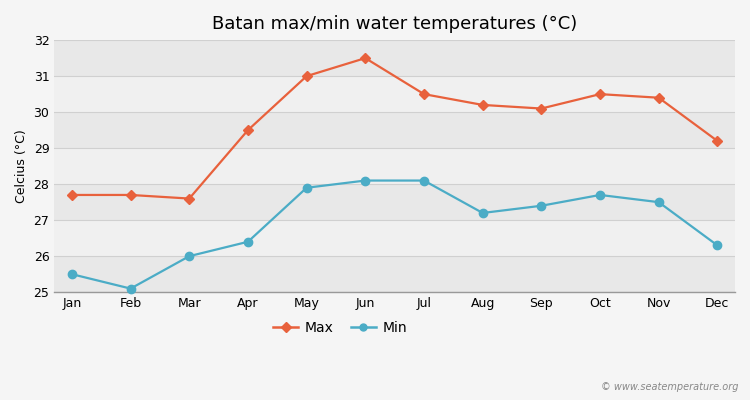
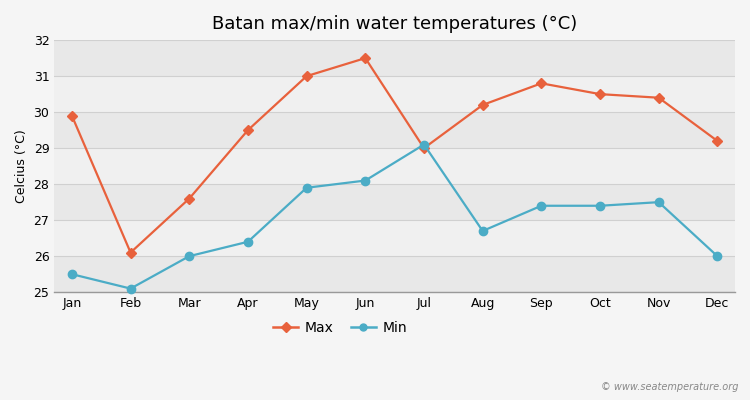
Max/Jan: 27.7 -> 29.9
Max/Feb: 27.7 -> 26.1
Max/Jul: 30.5 -> 29.0
Min/Jul: 28.1 -> 29.1
Min/Aug: 27.2 -> 26.7
Max/Sep: 30.1 -> 30.8
Min/Oct: 27.7 -> 27.4
Min/Dec: 26.3 -> 26.0
